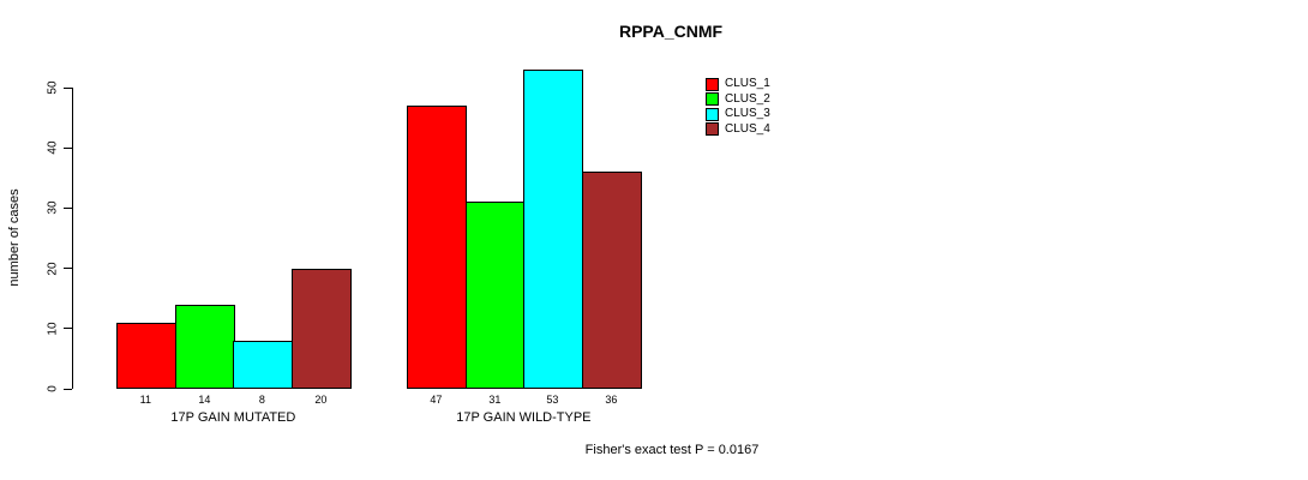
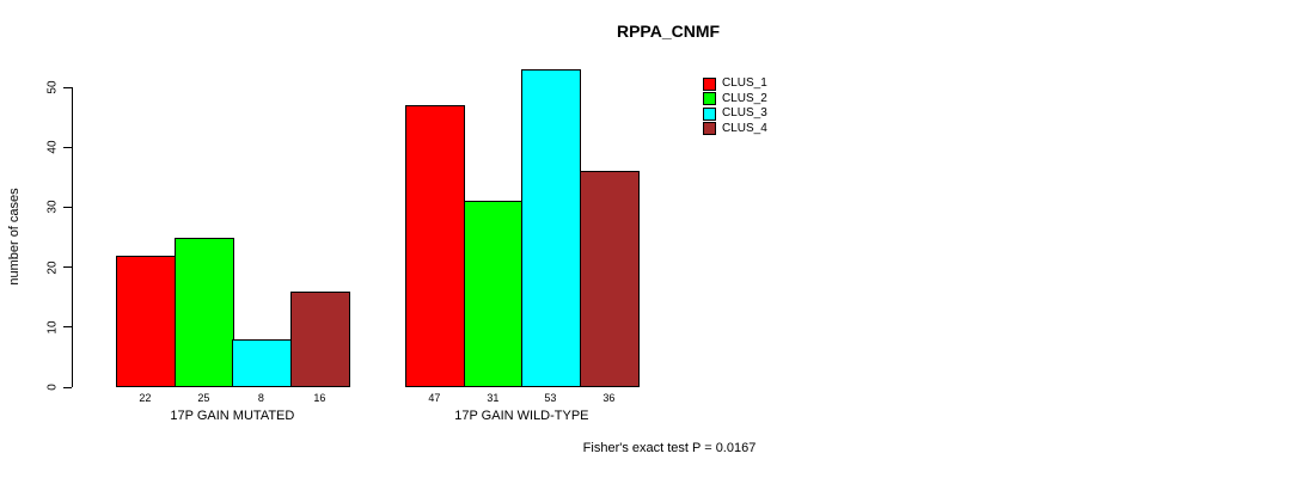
CLUS_1/17P GAIN MUTATED: 11 -> 22
CLUS_2/17P GAIN MUTATED: 14 -> 25
CLUS_4/17P GAIN MUTATED: 20 -> 16
